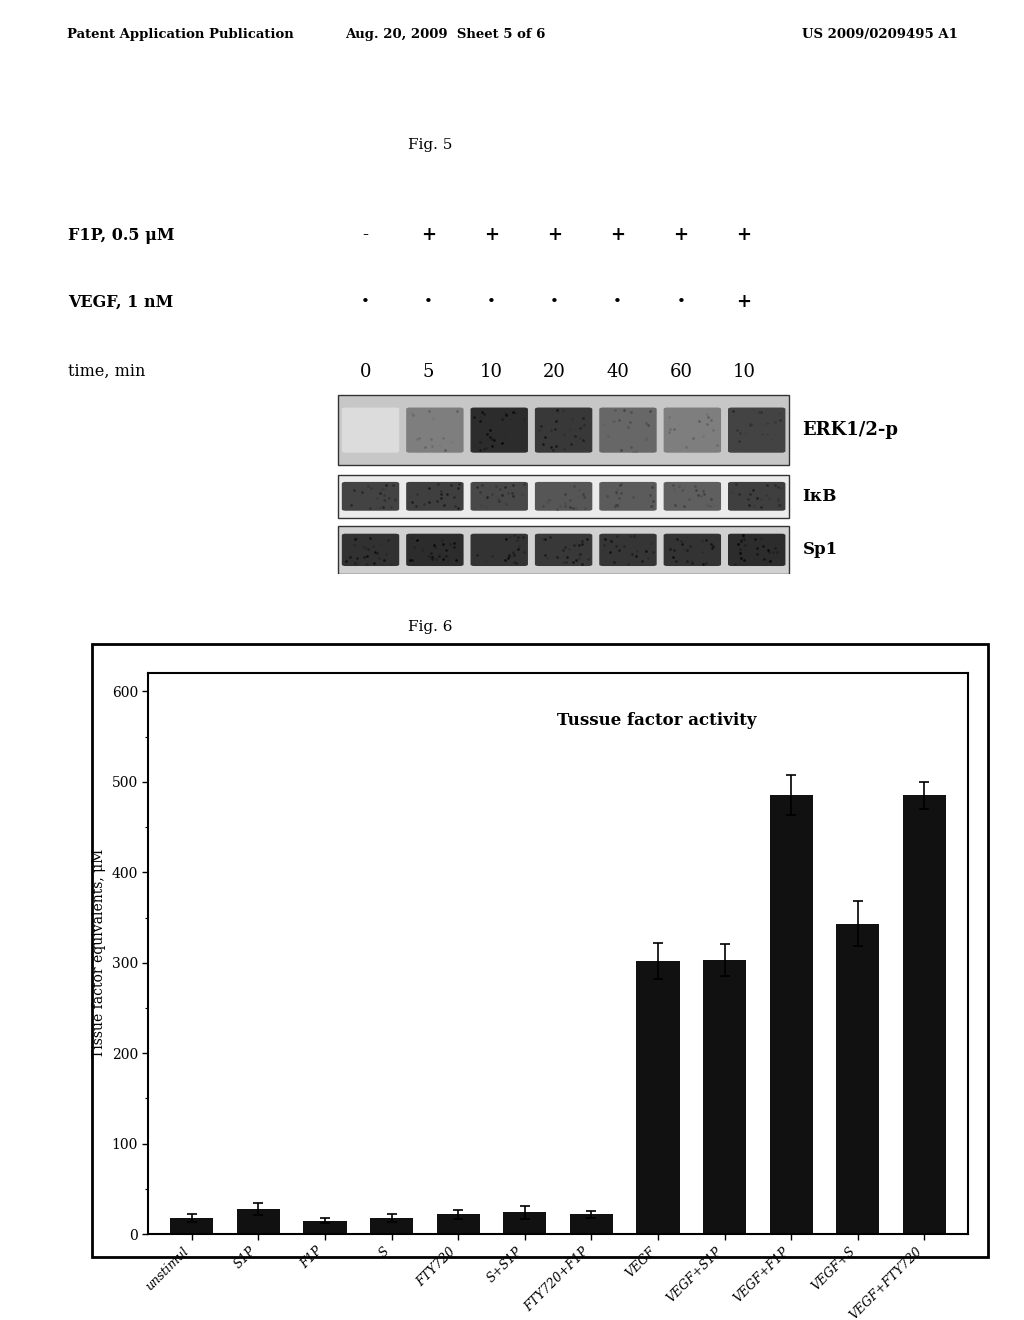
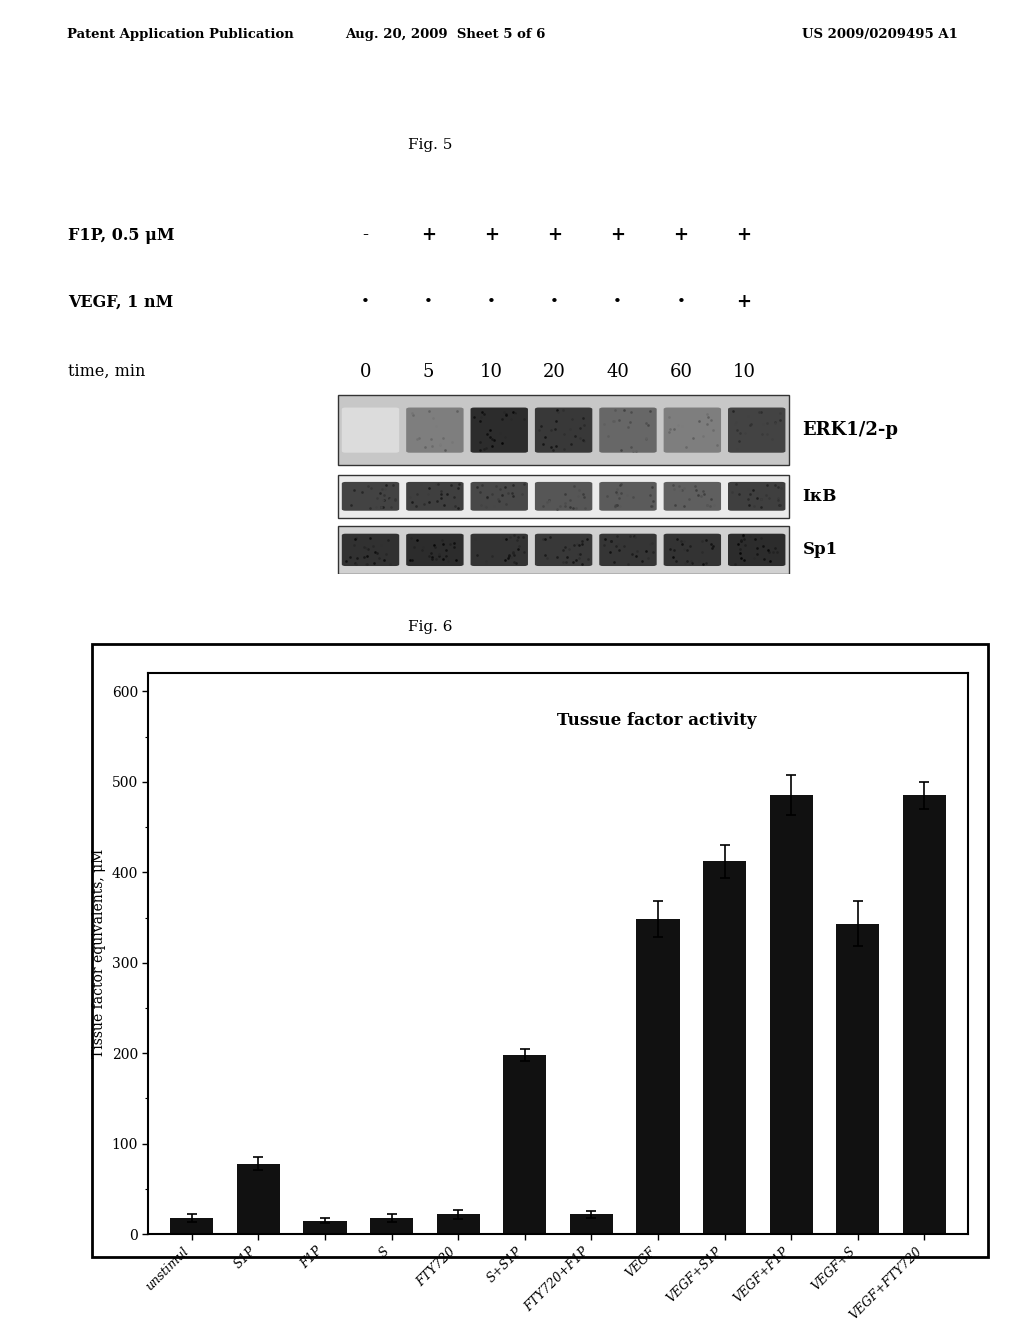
S1P: 28 -> 78
S+S1P: 24 -> 198
VEGF: 302 -> 348
VEGF+S1P: 303 -> 412
